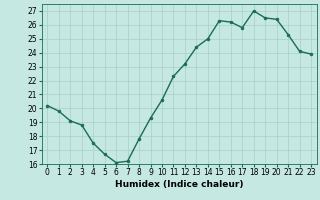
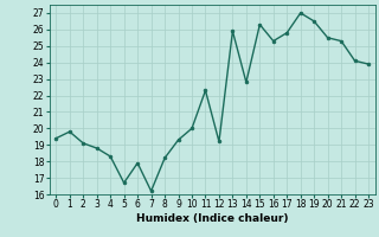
0: 20.2 -> 19.4
4: 17.5 -> 18.3
6: 16.1 -> 17.9
8: 17.8 -> 18.2
10: 20.6 -> 20.0
12: 23.2 -> 19.2
13: 24.4 -> 25.9
14: 25.0 -> 22.8
16: 26.2 -> 25.3
20: 26.4 -> 25.5
